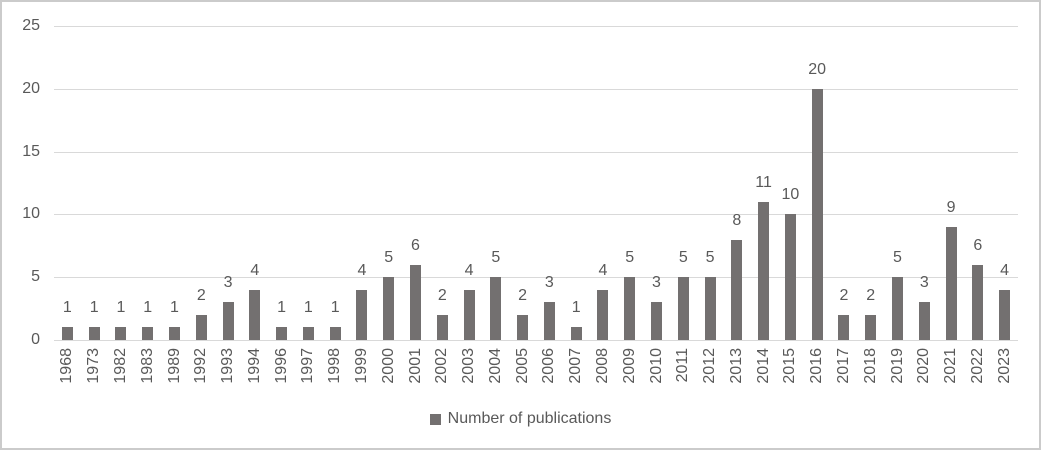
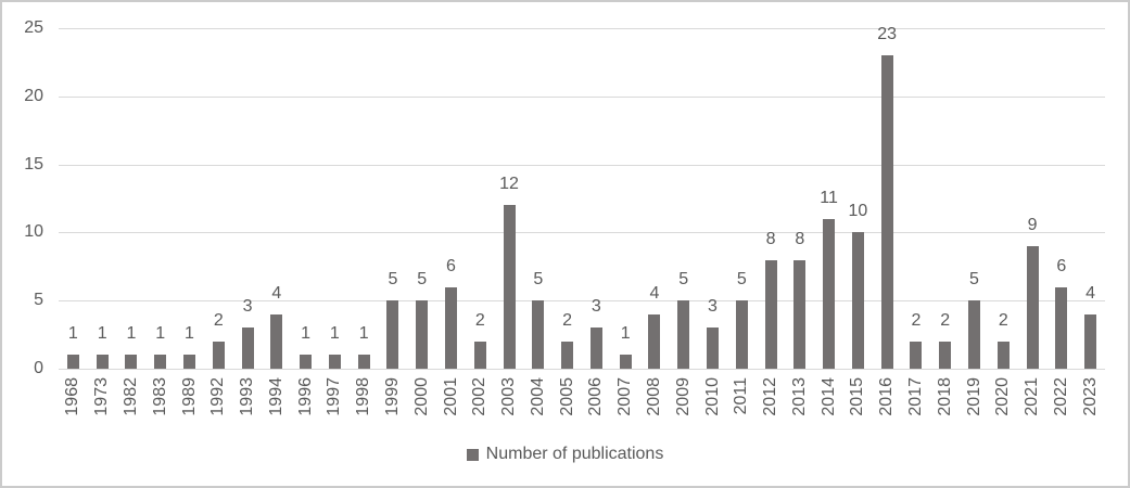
1999: 4 -> 5
2003: 4 -> 12
2012: 5 -> 8
2016: 20 -> 23
2020: 3 -> 2
